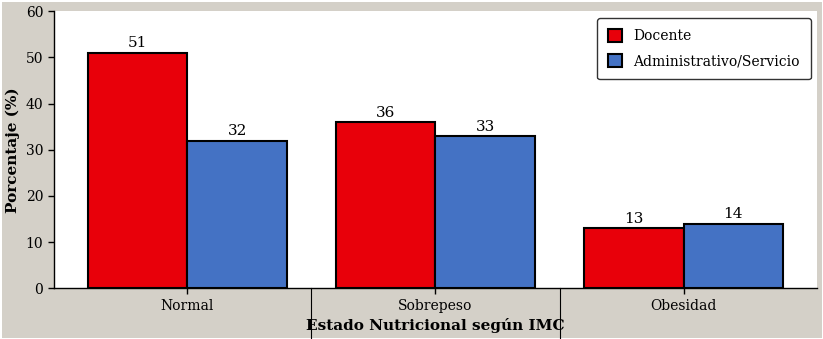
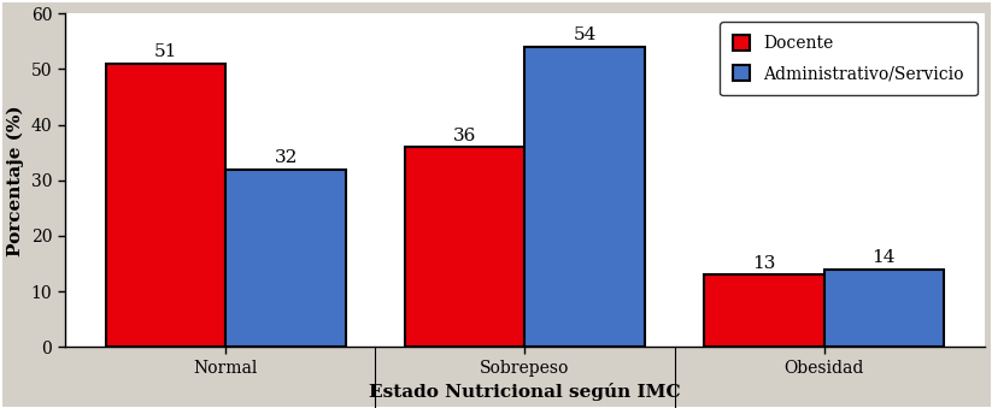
Administrativo/Servicio/Sobrepeso: 33 -> 54
